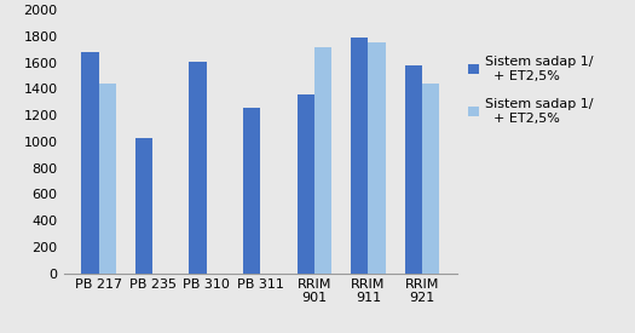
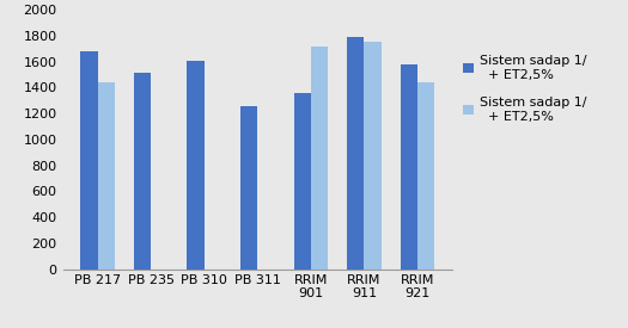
Sistem sadap 1/ + ET2,5%/PB 235: 1030 -> 1510
